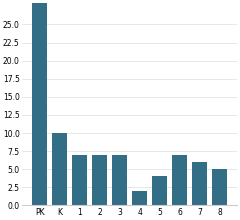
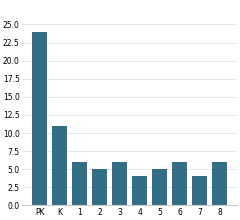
PK: 28 -> 24
K: 10 -> 11
1: 7 -> 6
2: 7 -> 5
3: 7 -> 6
4: 2 -> 4
5: 4 -> 5
6: 7 -> 6
7: 6 -> 4
8: 5 -> 6
